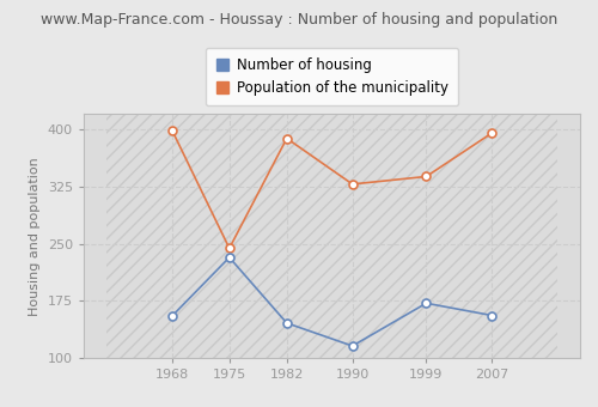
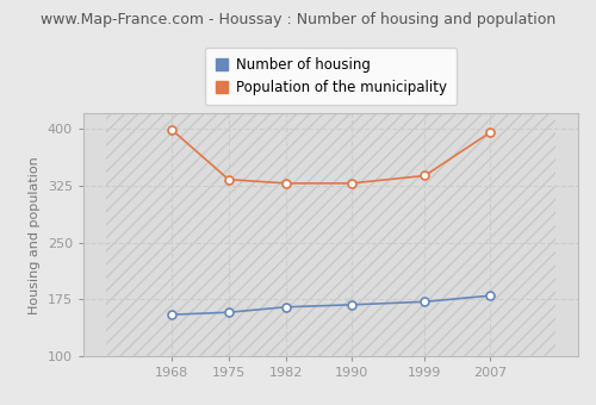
Number of housing/1975: 232 -> 158
Population of the municipality/1975: 244 -> 333
Number of housing/1982: 146 -> 165
Population of the municipality/1982: 388 -> 328
Number of housing/1990: 116 -> 168
Number of housing/2007: 156 -> 180
